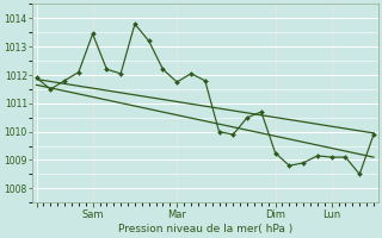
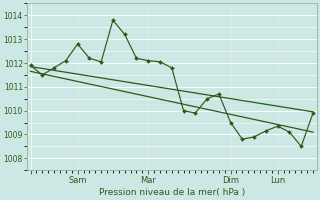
Sam: 1013.45 -> 1012.80
Mar: 1011.75 -> 1012.10
Dim: 1009.25 -> 1009.50
Lun: 1009.10 -> 1009.35
